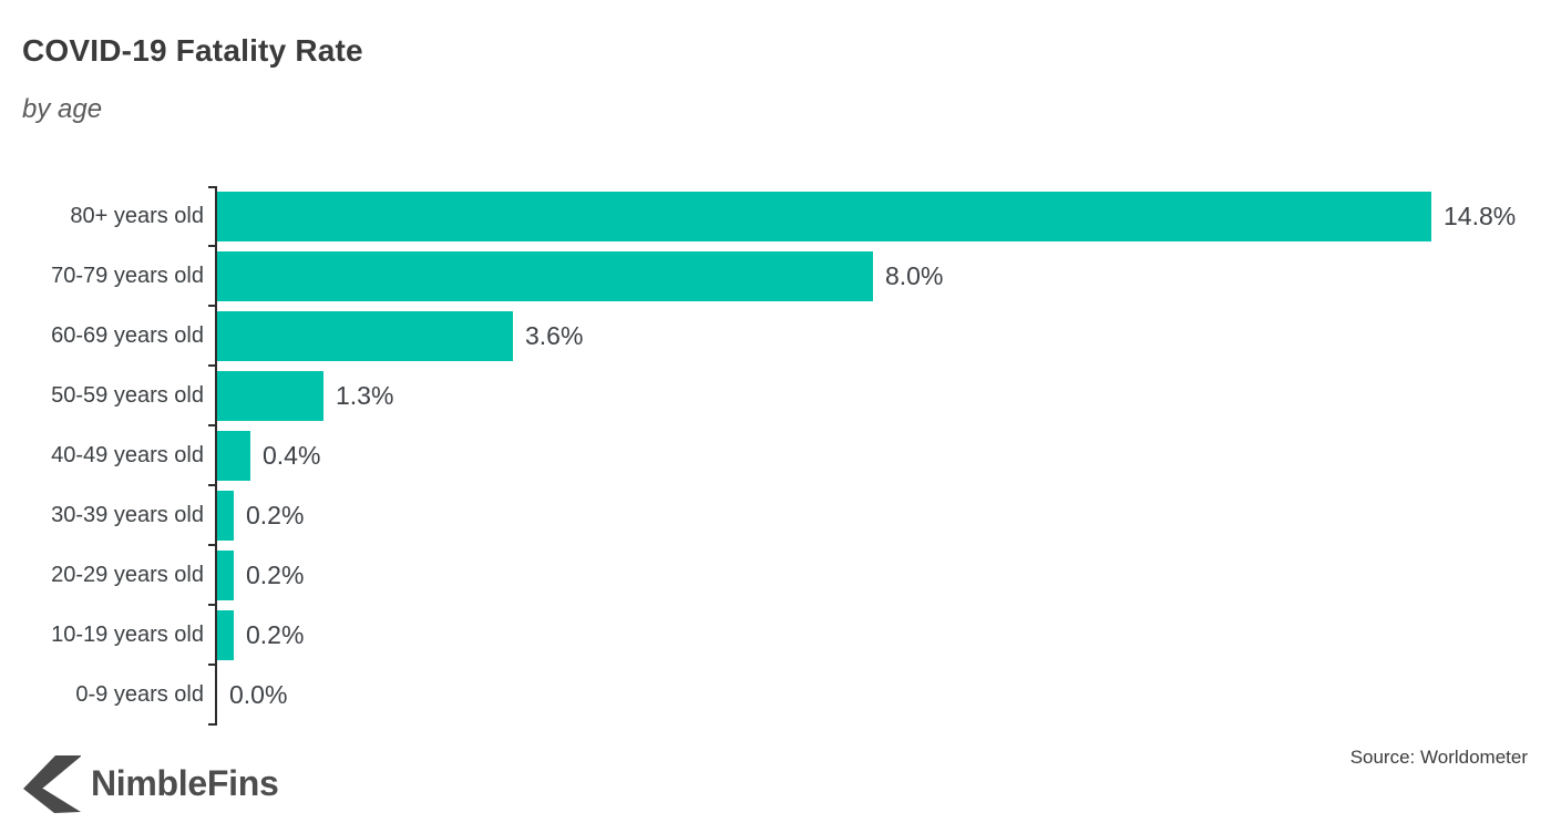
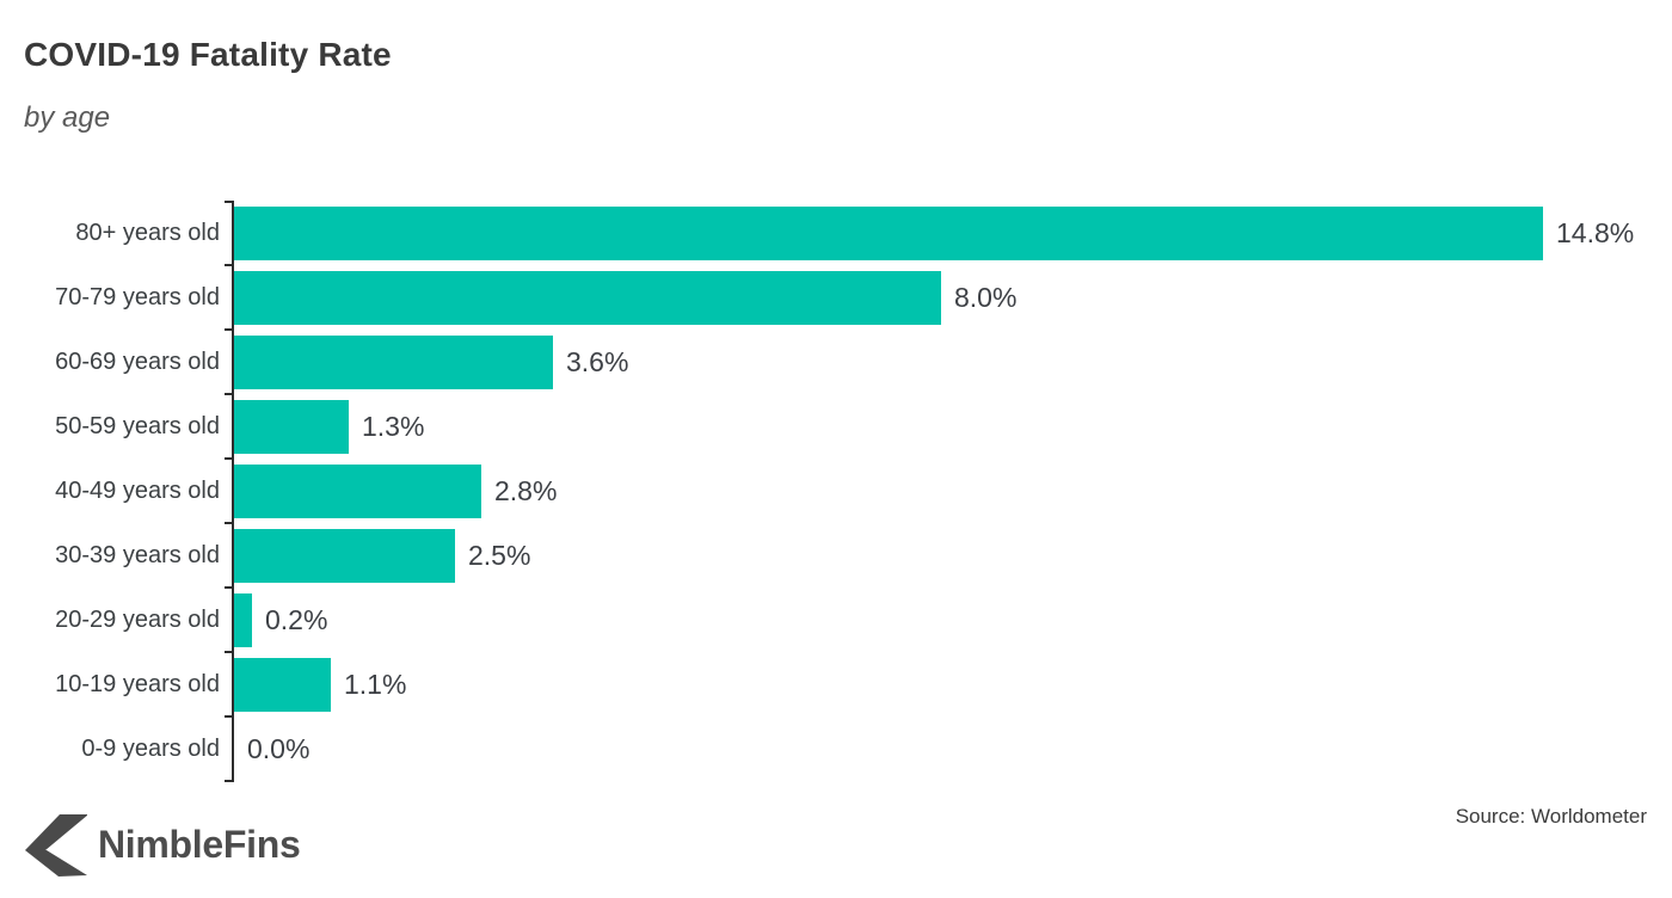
40-49 years old: 0.4% -> 2.8%
30-39 years old: 0.2% -> 2.5%
10-19 years old: 0.2% -> 1.1%
